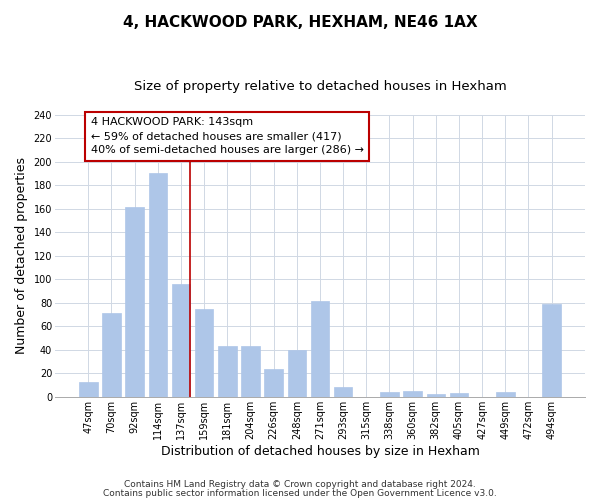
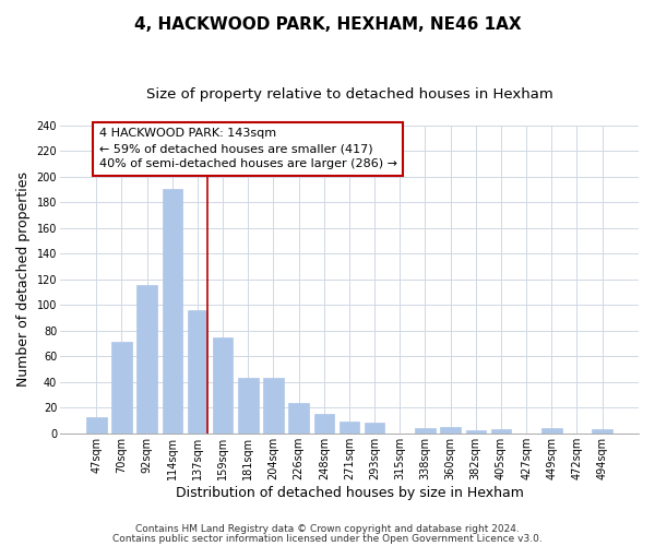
92sqm: 162 -> 116
248sqm: 40 -> 15
271sqm: 82 -> 9
494sqm: 79 -> 3
